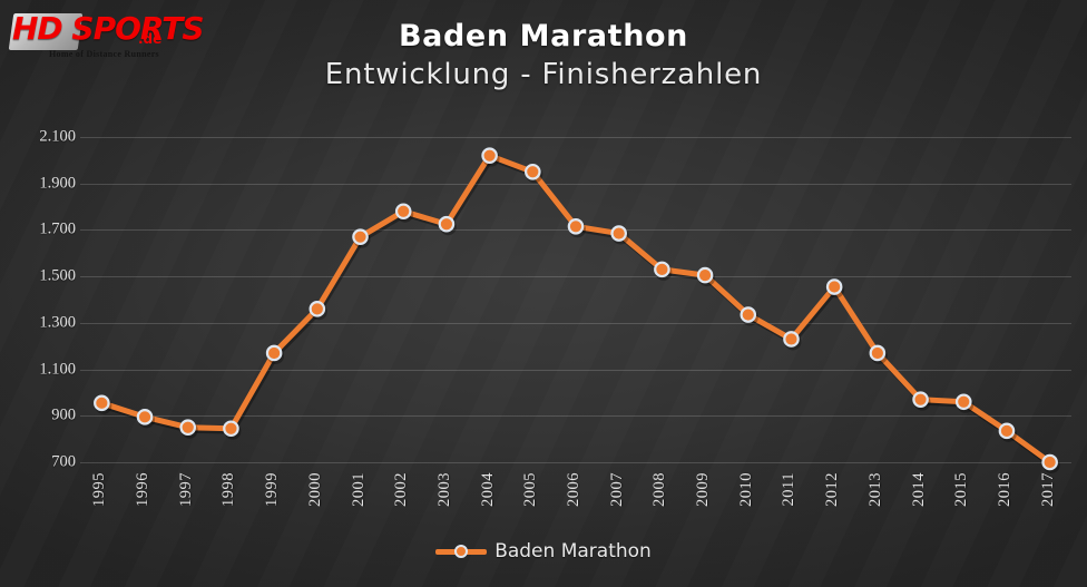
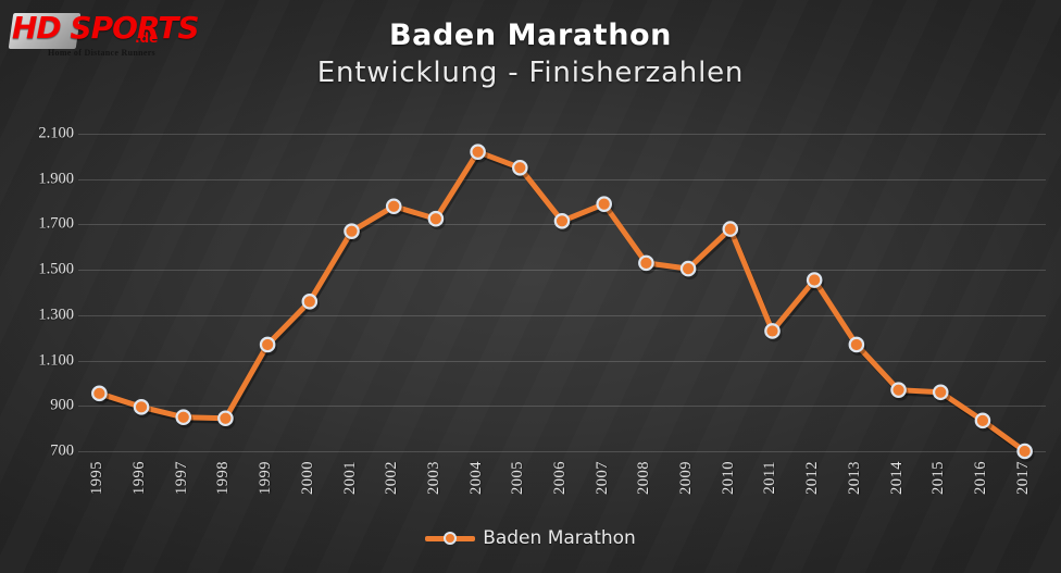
2007: 1680 -> 1790
2010: 1340 -> 1680
